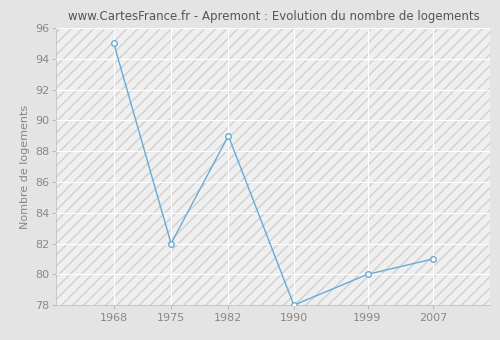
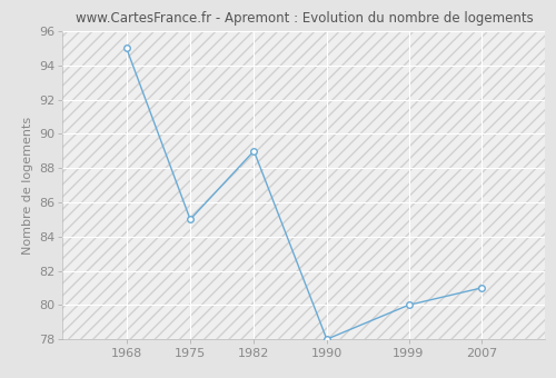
1975: 82 -> 85
